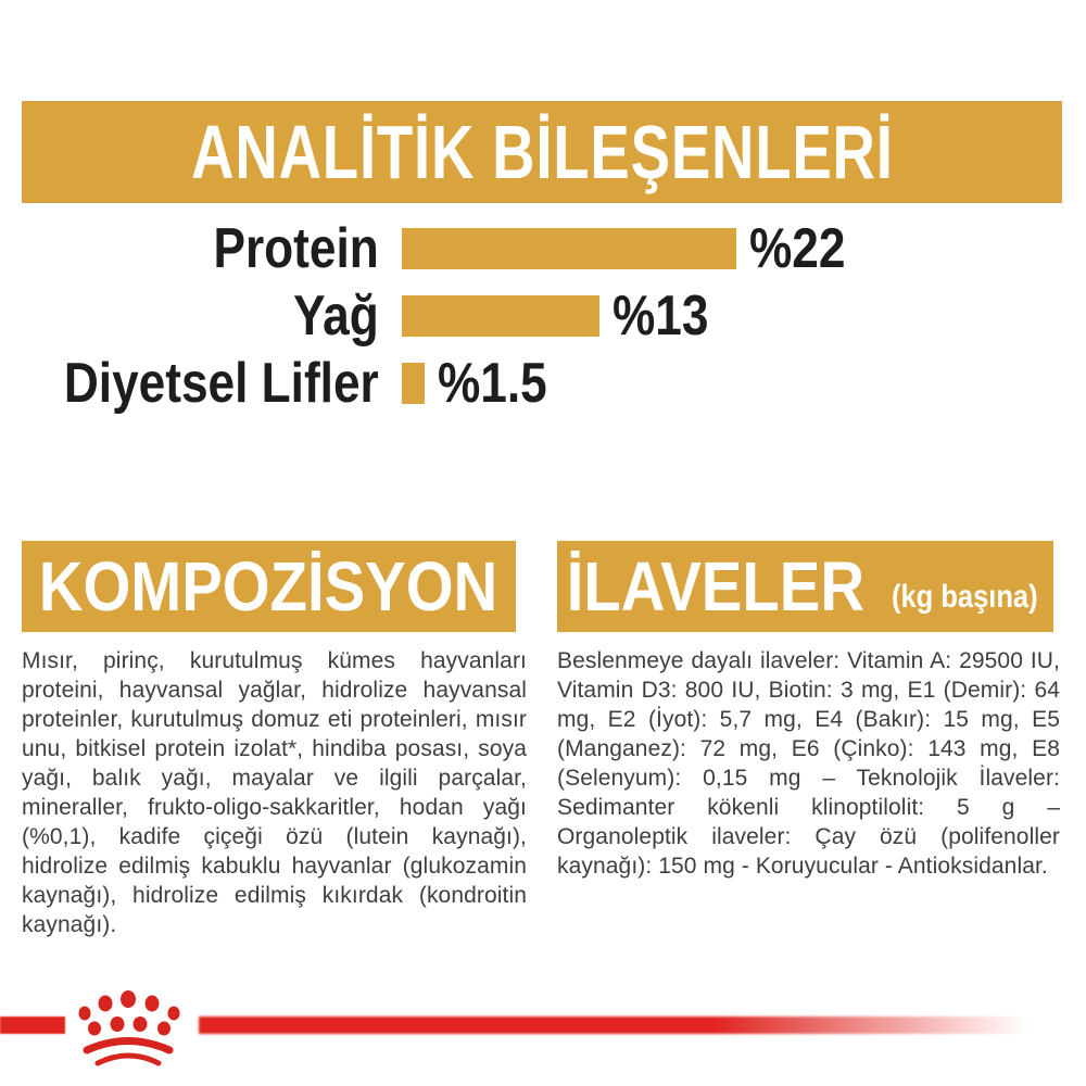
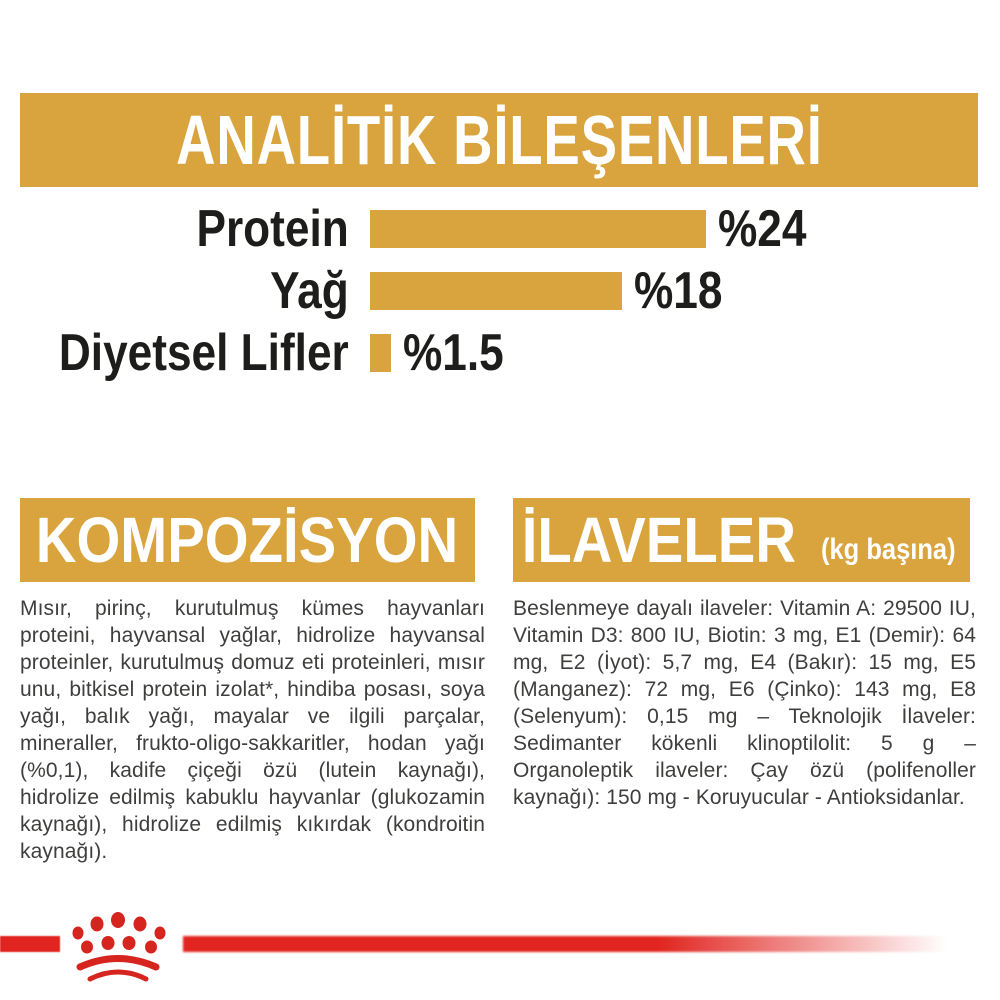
Protein: 22 -> 24
Yağ: 13 -> 18
